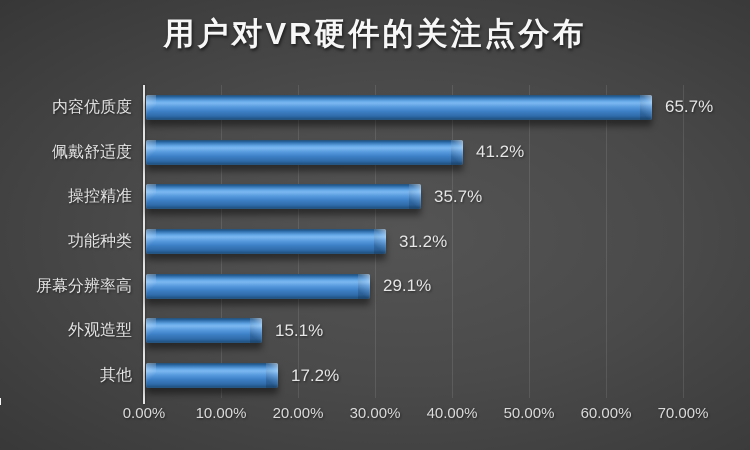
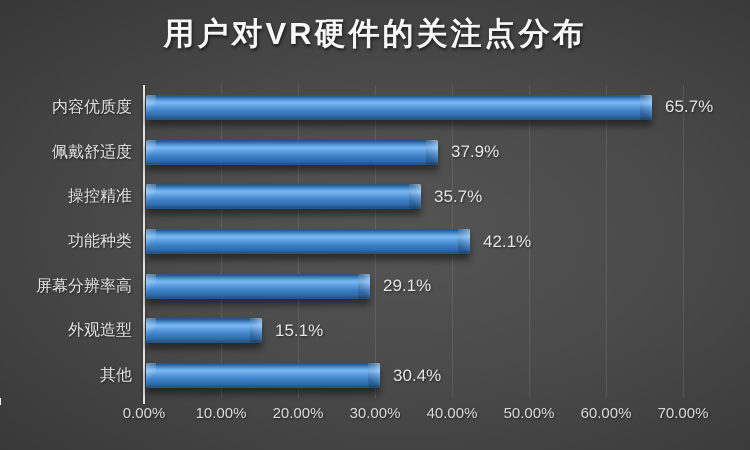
佩戴舒适度: 41.2% -> 37.9%
功能种类: 31.2% -> 42.1%
其他: 17.2% -> 30.4%
